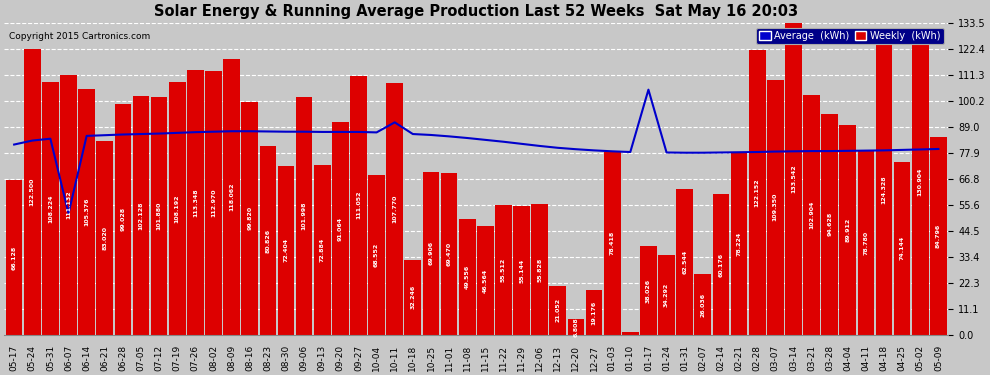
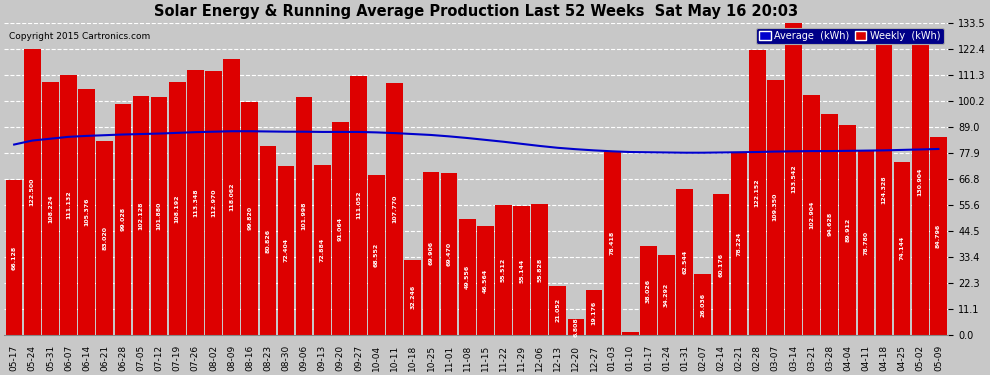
Average (kWh)/06-07: 52.0 -> 84.8
Average (kWh)/10-11: 91.0 -> 86.4
Average (kWh)/01-17: 105.0 -> 78.2
